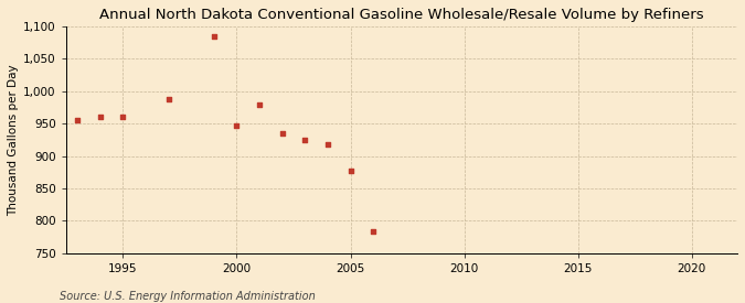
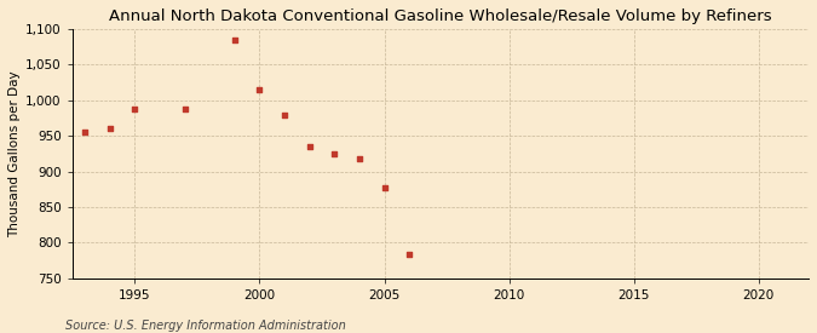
1995: 960 -> 988
2000: 946 -> 1,015
